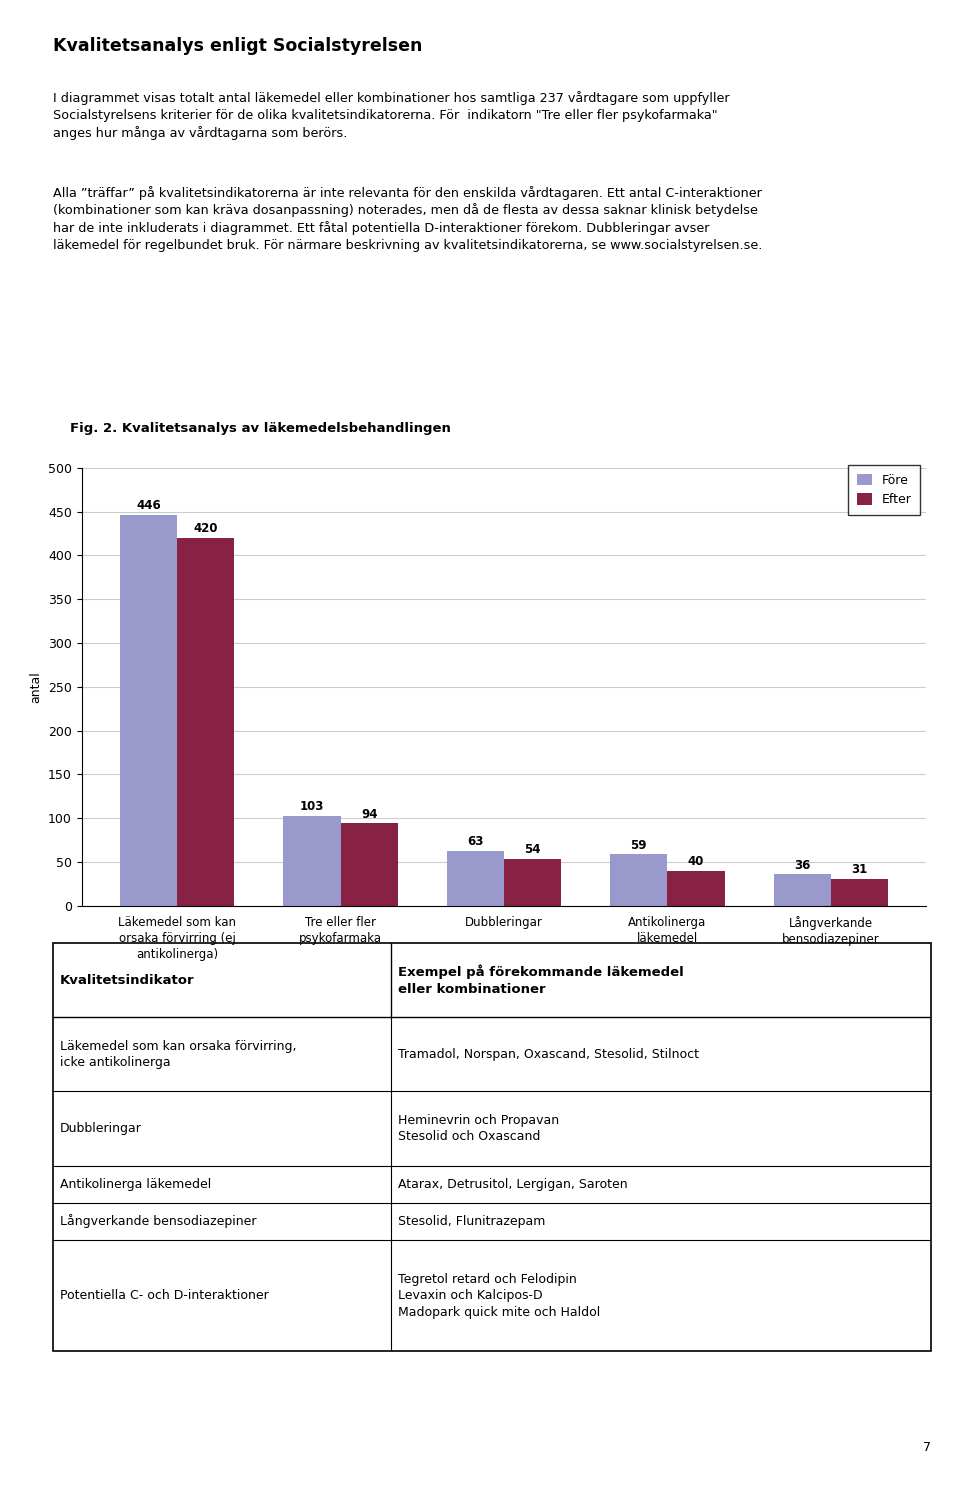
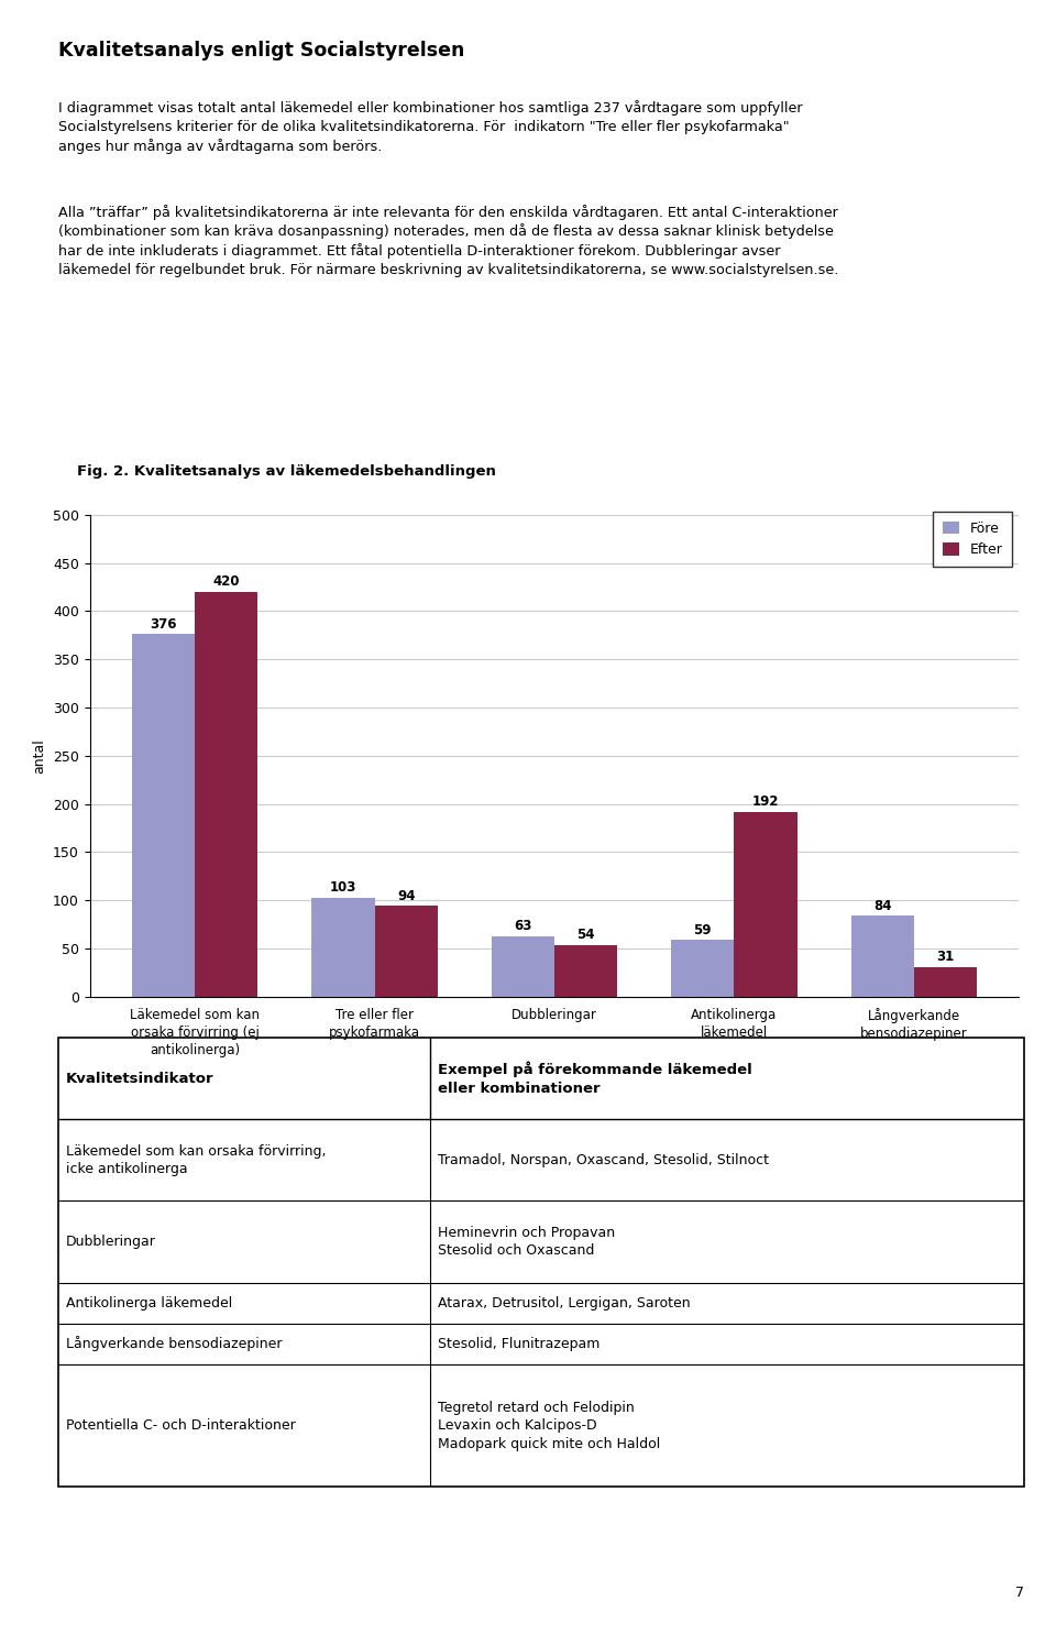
Före/Läkemedel som kan orsaka förvirring (ej antikolinerga): 446 -> 376
Efter/Antikolinerga läkemedel: 40 -> 192
Före/Långverkande bensodiazepiner: 36 -> 84
